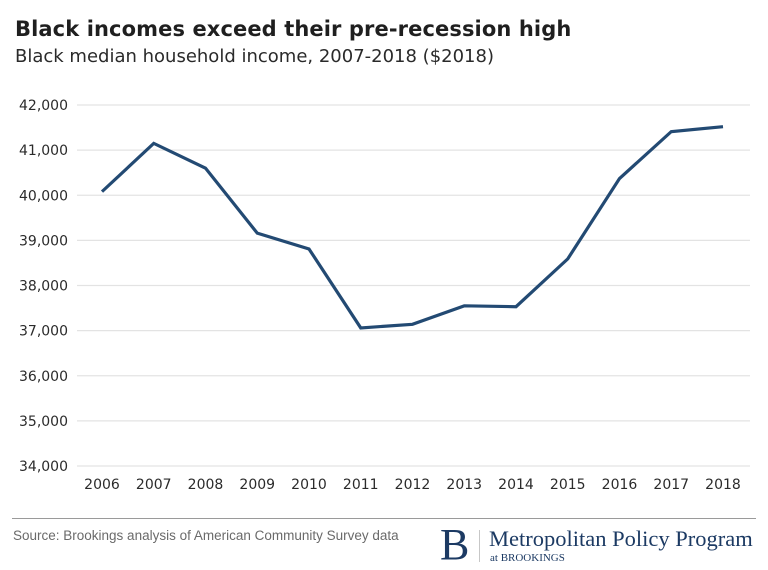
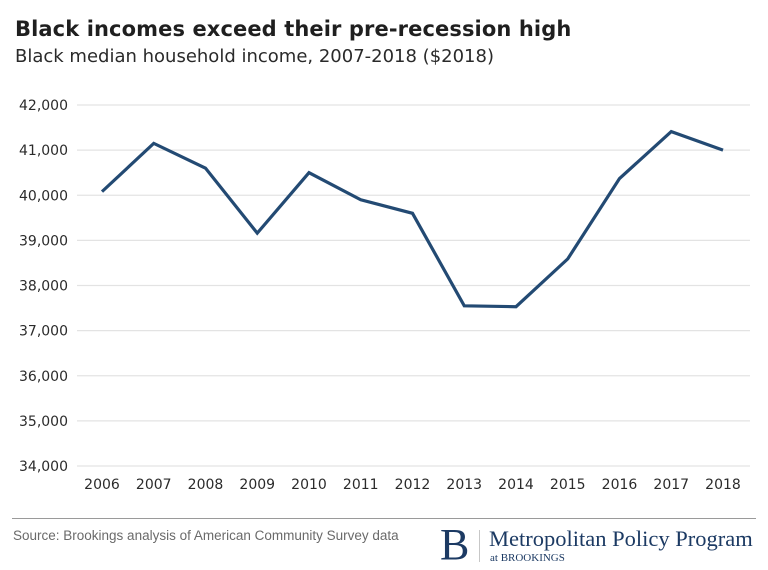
2010: 38800 -> 40500
2011: 37100 -> 39900
2012: 37100 -> 39600
2018: 41500 -> 41000
